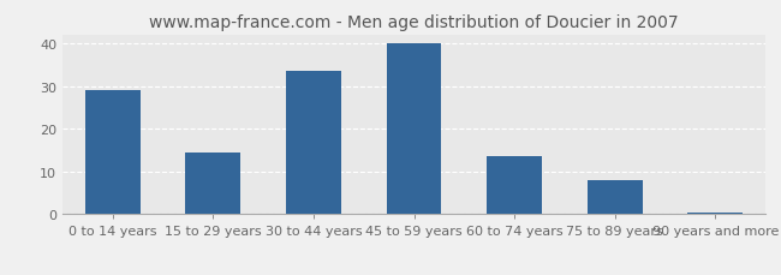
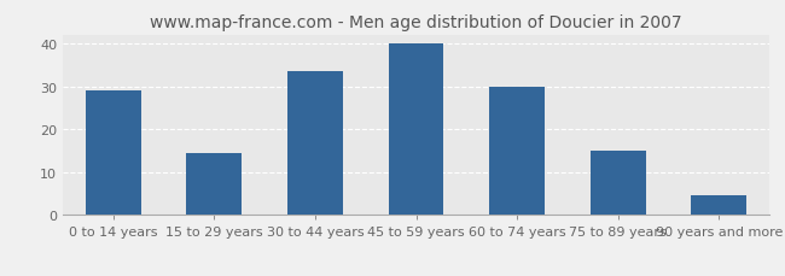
60 to 74 years: 13.5 -> 30.0
75 to 89 years: 8.0 -> 15.0
90 years and more: 0.5 -> 4.5
